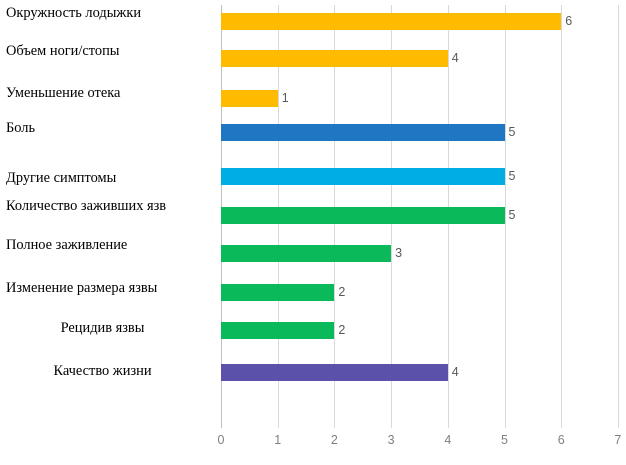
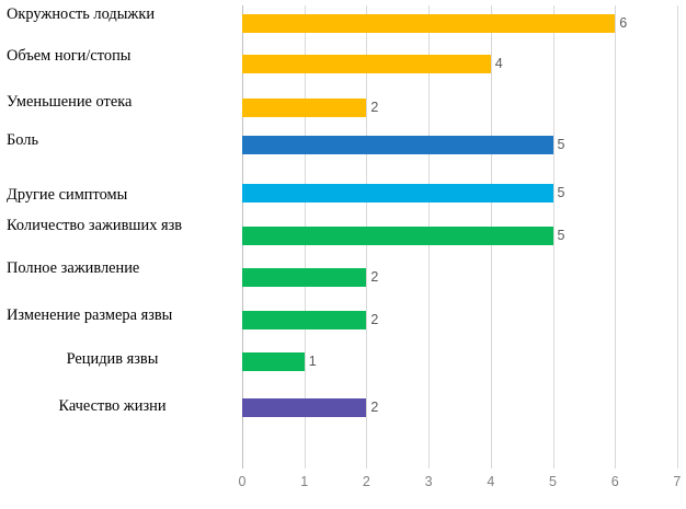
Уменьшение отека: 1 -> 2
Полное заживление: 3 -> 2
Рецидив язвы: 2 -> 1
Качество жизни: 4 -> 2
